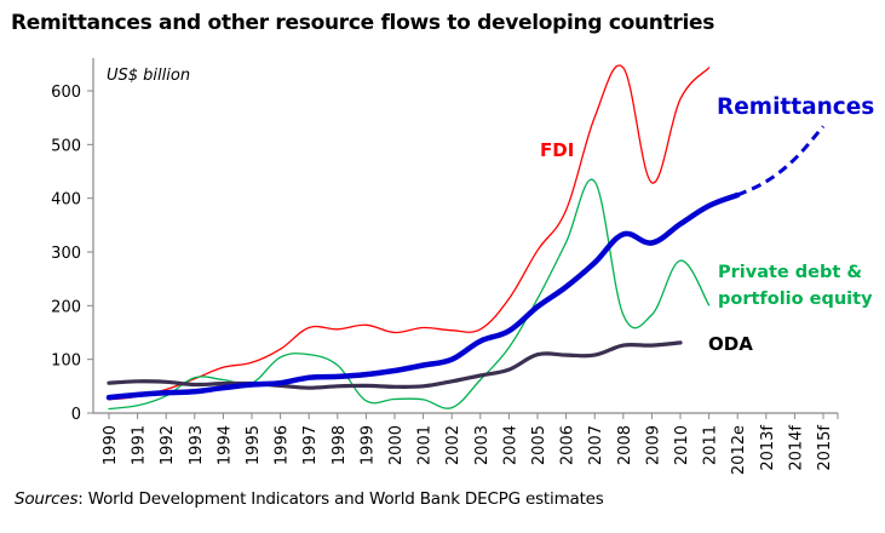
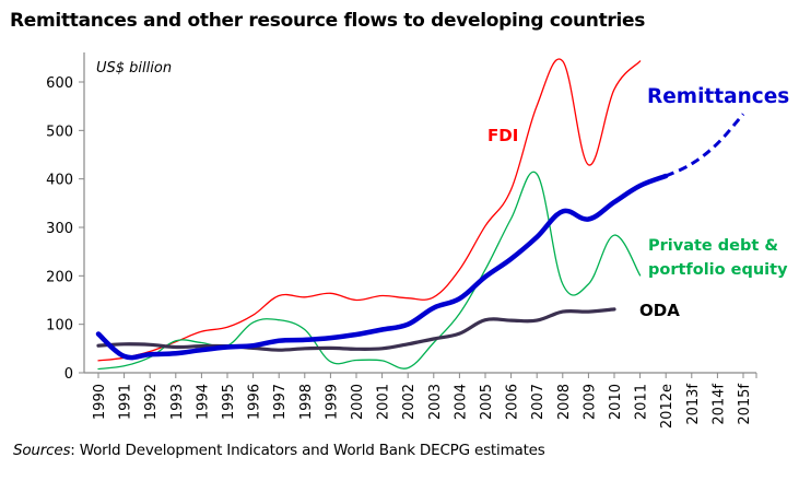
Remittances/1990: 30 -> 80
Private debt & portfolio equity/2007: 430 -> 410
